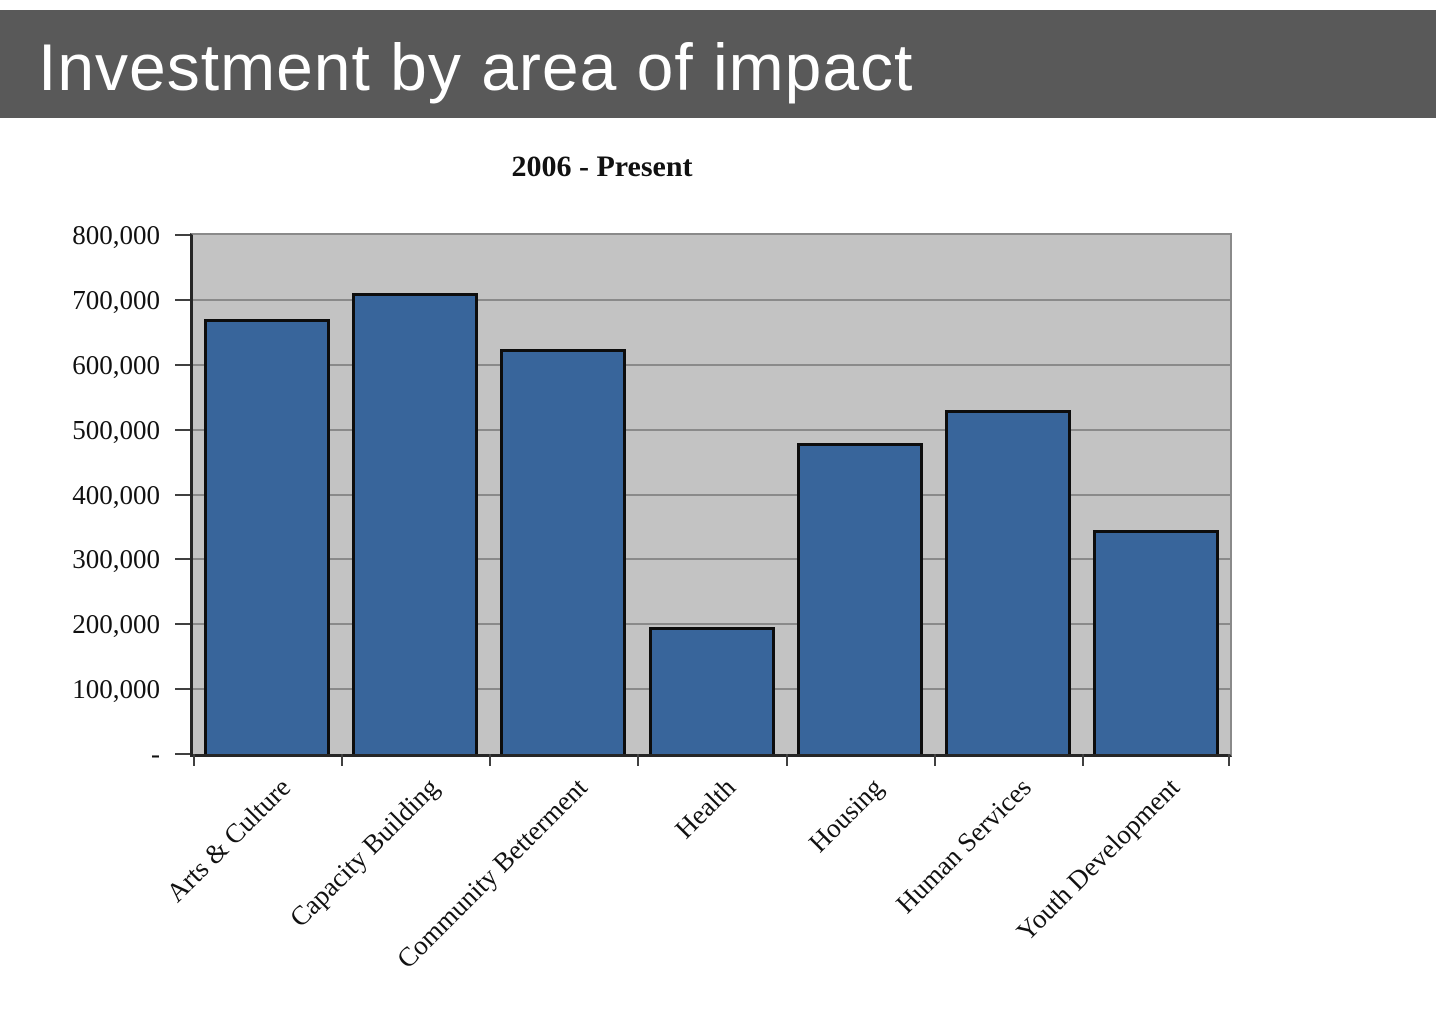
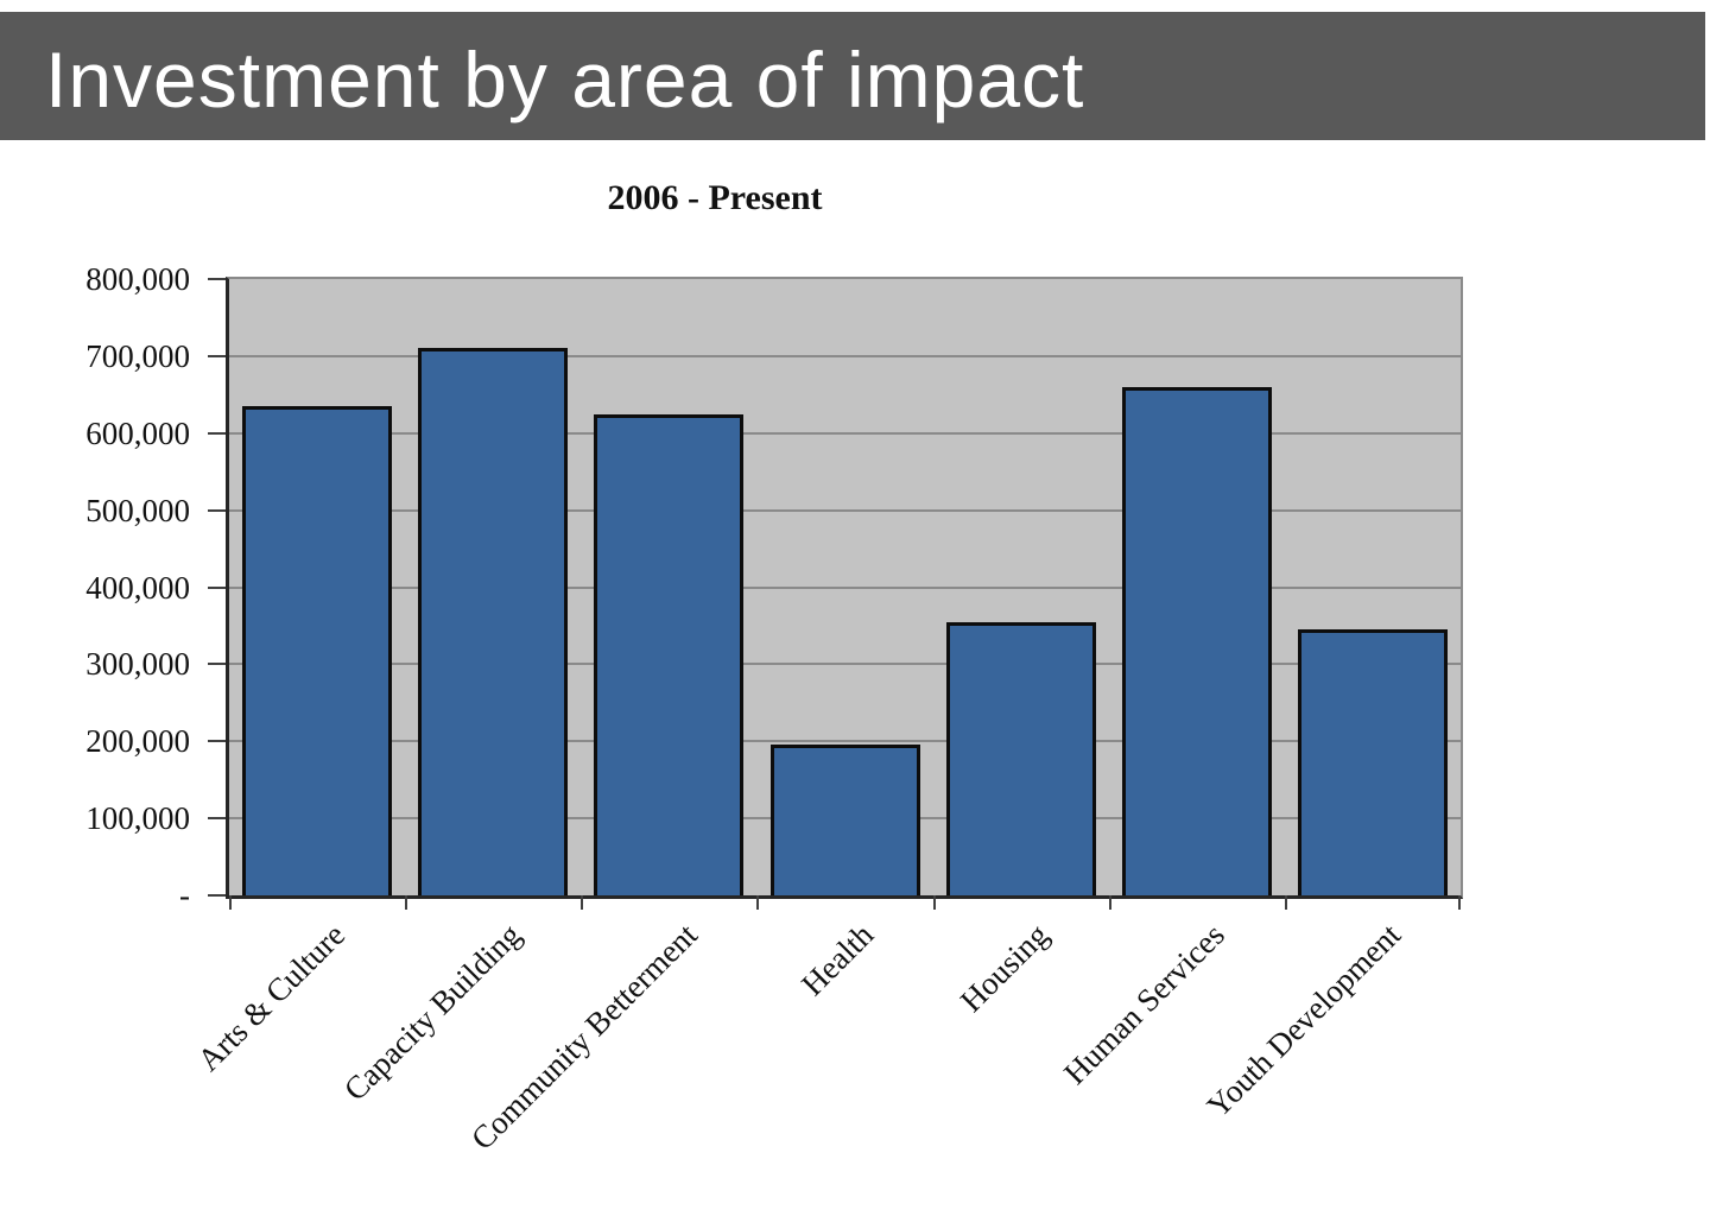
Arts & Culture: 670000 -> 640000
Housing: 480000 -> 360000
Human Services: 530000 -> 660000
